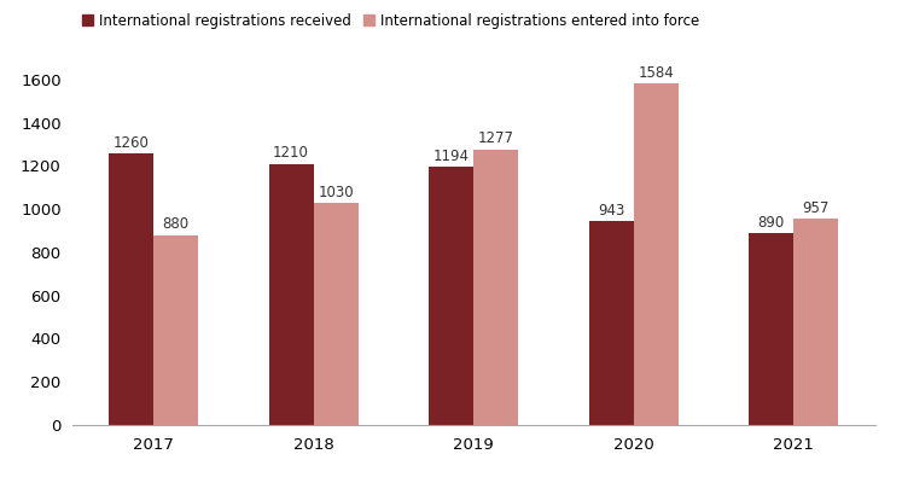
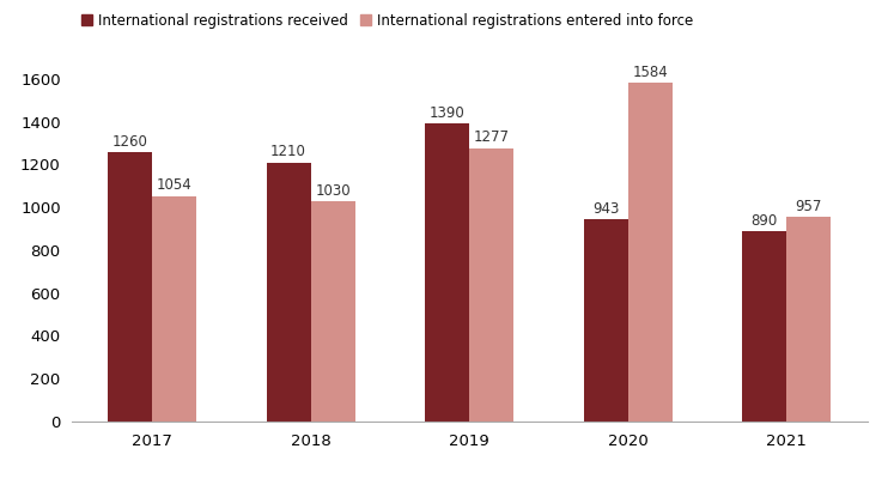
International registrations entered into force/2017: 880 -> 1054
International registrations received/2019: 1194 -> 1390
